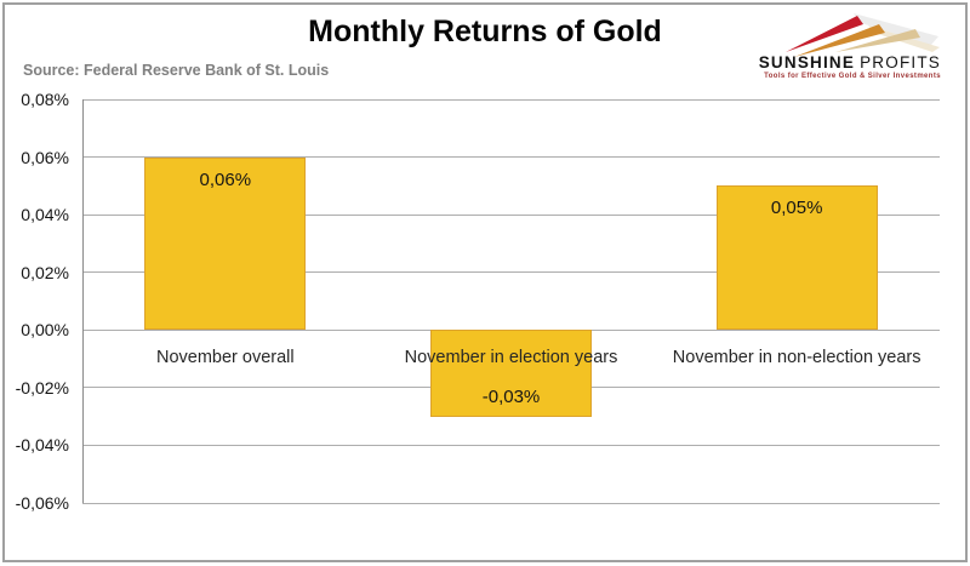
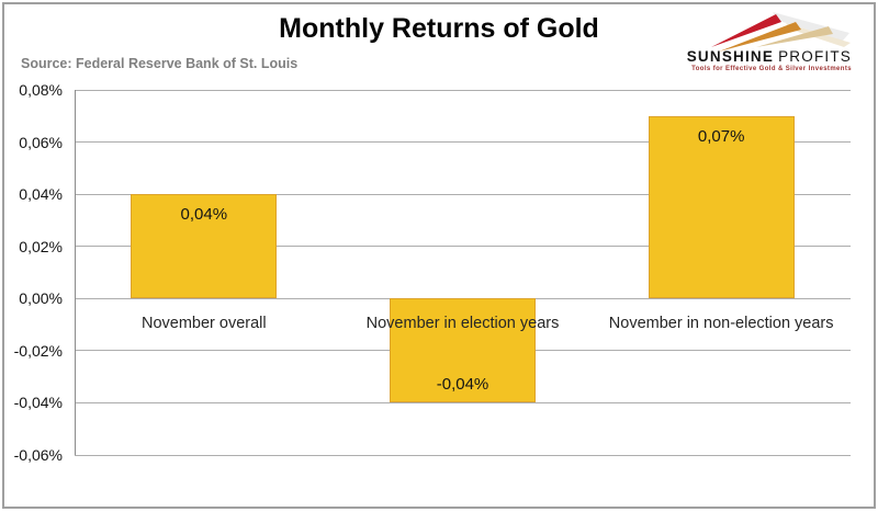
November overall: 0,06% -> 0,04%
November in election years: -0,03% -> -0,04%
November in non-election years: 0,05% -> 0,07%
